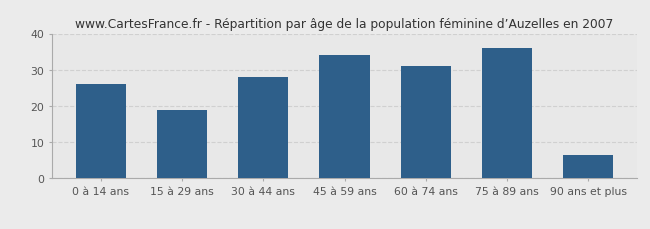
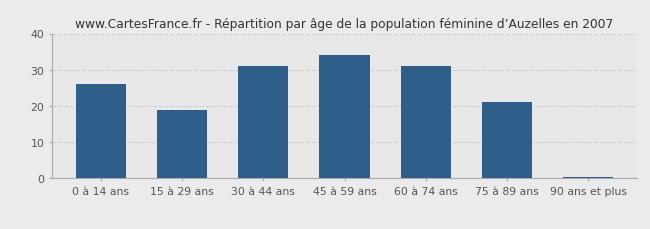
30 à 44 ans: 28.0 -> 31.0
75 à 89 ans: 36.0 -> 21.0
90 ans et plus: 6.5 -> 0.5
